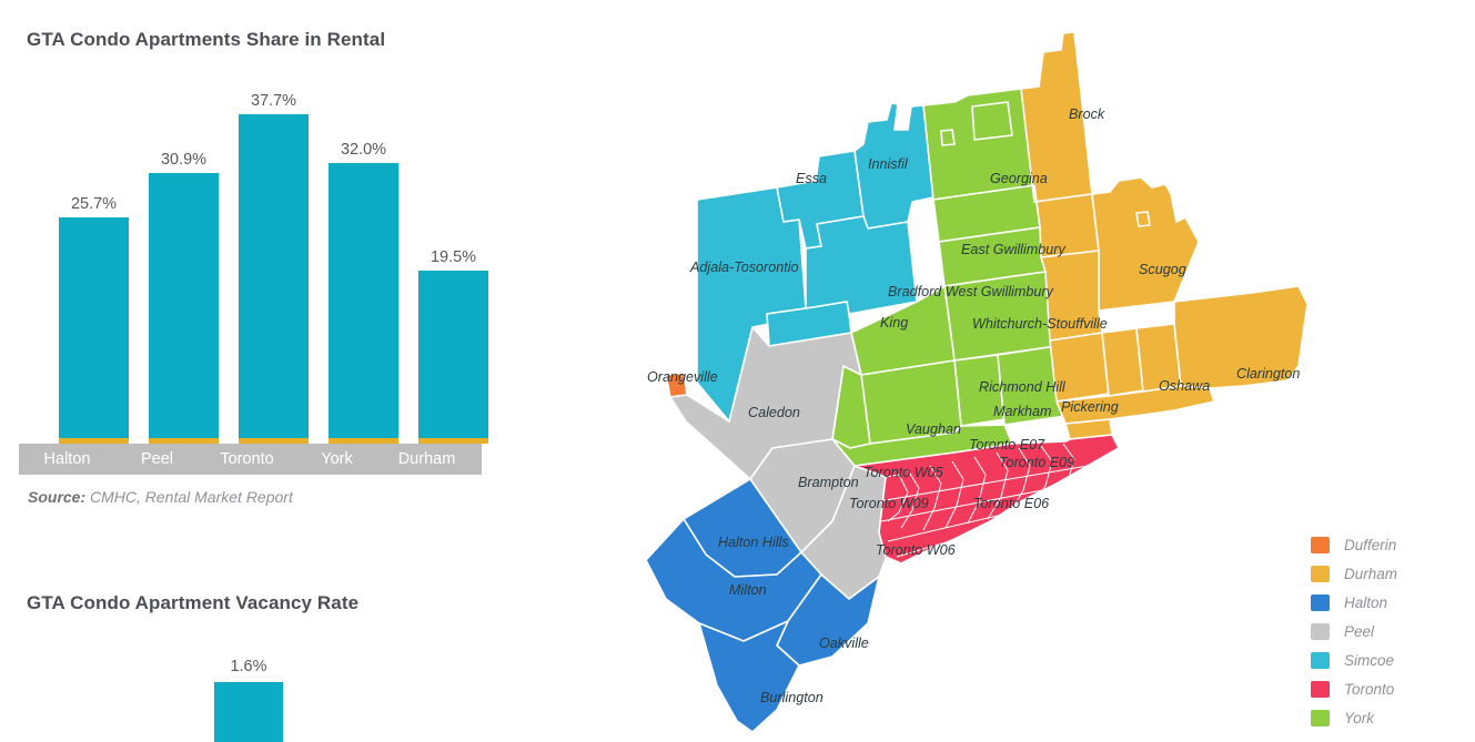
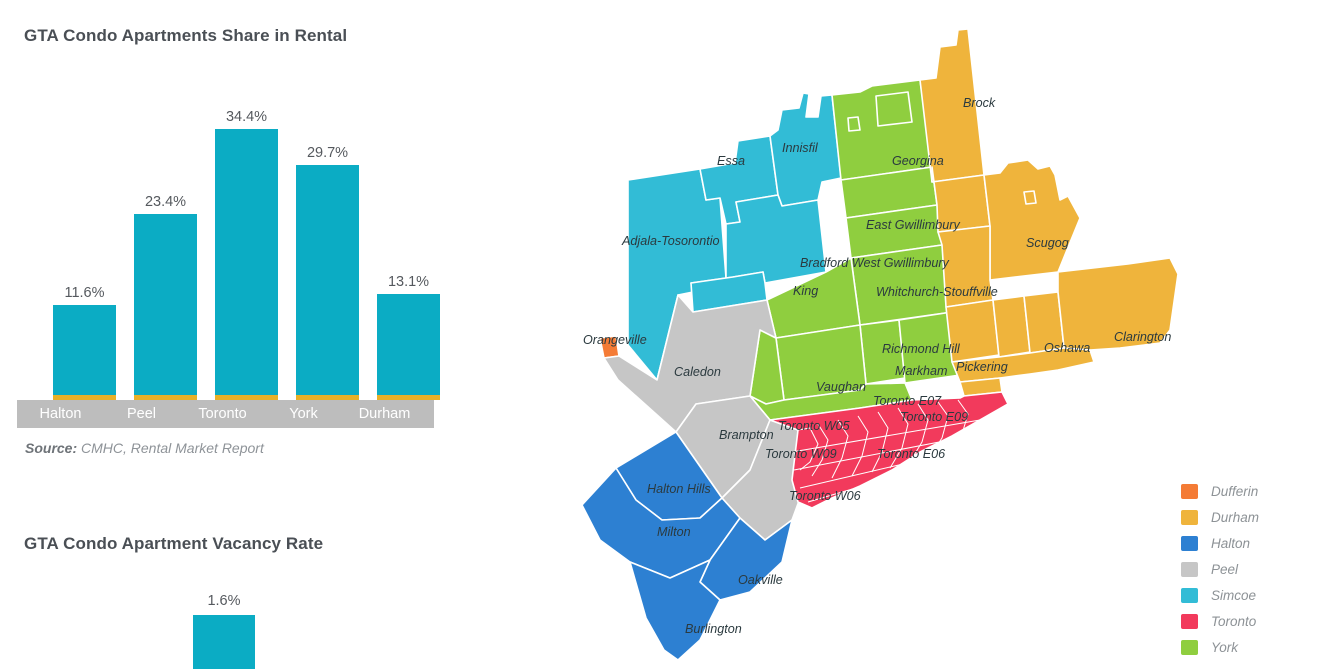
GTA Condo Apartments Share in Rental/Halton: 25.7% -> 11.6%
GTA Condo Apartments Share in Rental/Peel: 30.9% -> 23.4%
GTA Condo Apartments Share in Rental/Toronto: 37.7% -> 34.4%
GTA Condo Apartments Share in Rental/York: 32.0% -> 29.7%
GTA Condo Apartments Share in Rental/Durham: 19.5% -> 13.1%
